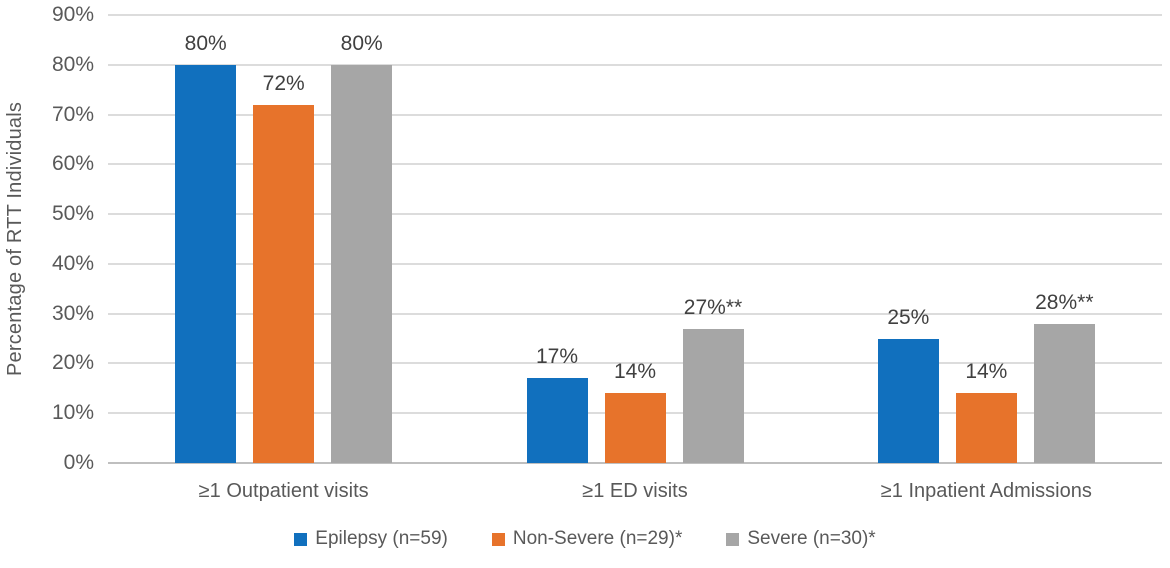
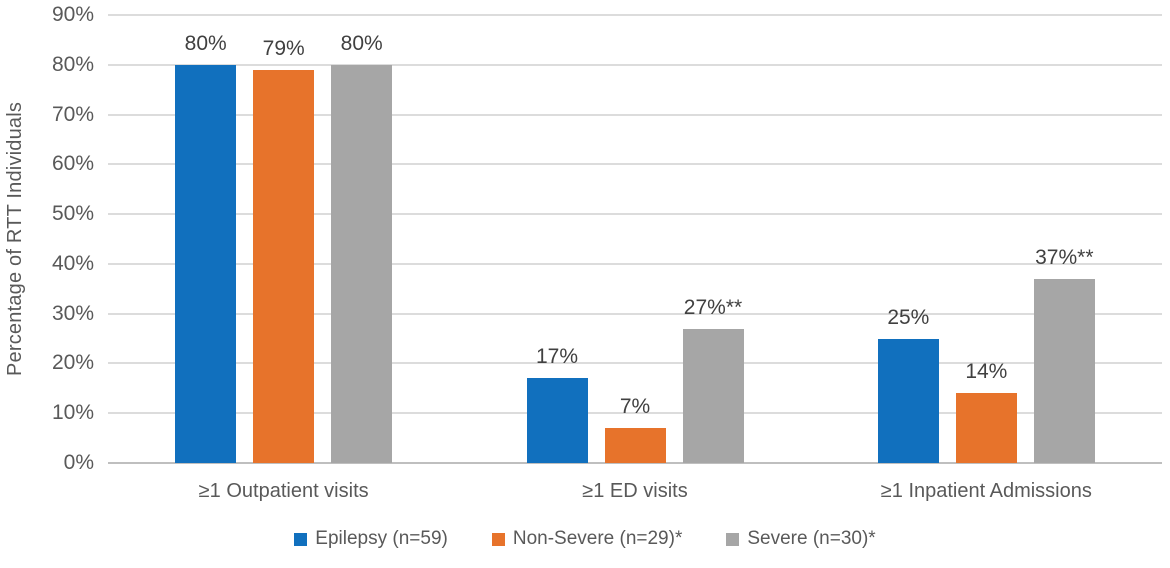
Non-Severe (n=29)*/≥1 Outpatient visits: 72% -> 79%
Non-Severe (n=29)*/≥1 ED visits: 14% -> 7%
Severe (n=30)*/≥1 Inpatient Admissions: 28 -> 37
